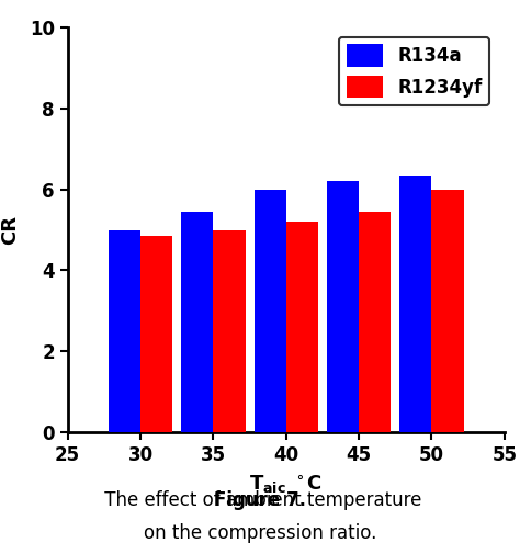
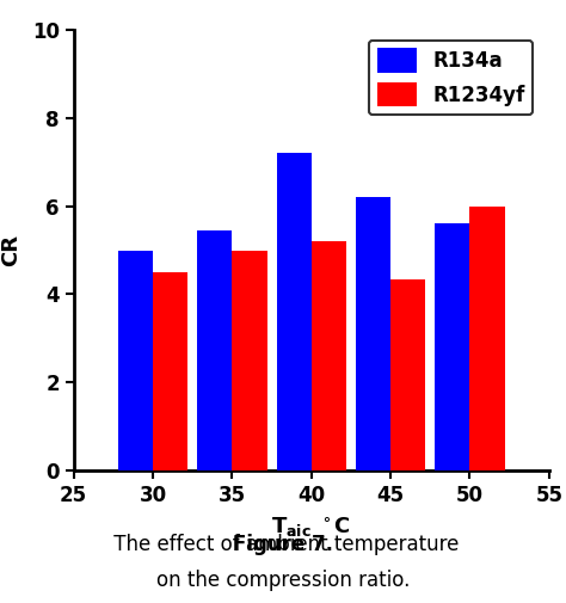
R1234yf/30: 4.85 -> 4.50
R134a/40: 6.00 -> 7.20
R1234yf/45: 5.45 -> 4.35
R134a/50: 6.35 -> 5.60
